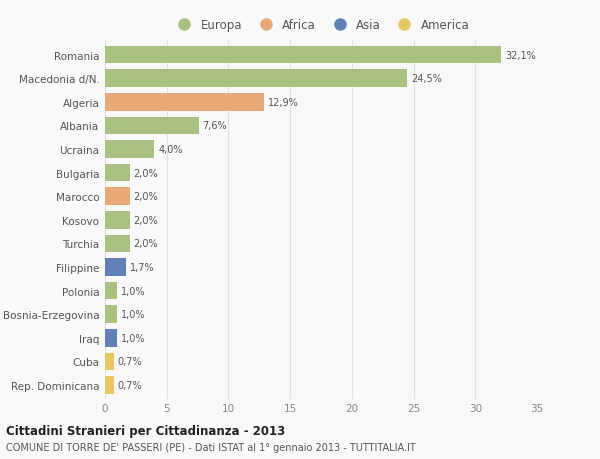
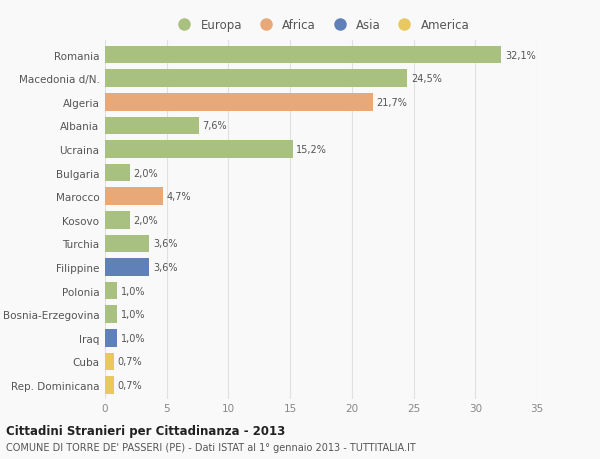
Algeria: 12,9% -> 21,7%
Ucraina: 4,0% -> 15,2%
Marocco: 2,0% -> 4,7%
Turchia: 2,0% -> 3,6%
Filippine: 1,7% -> 3,6%
